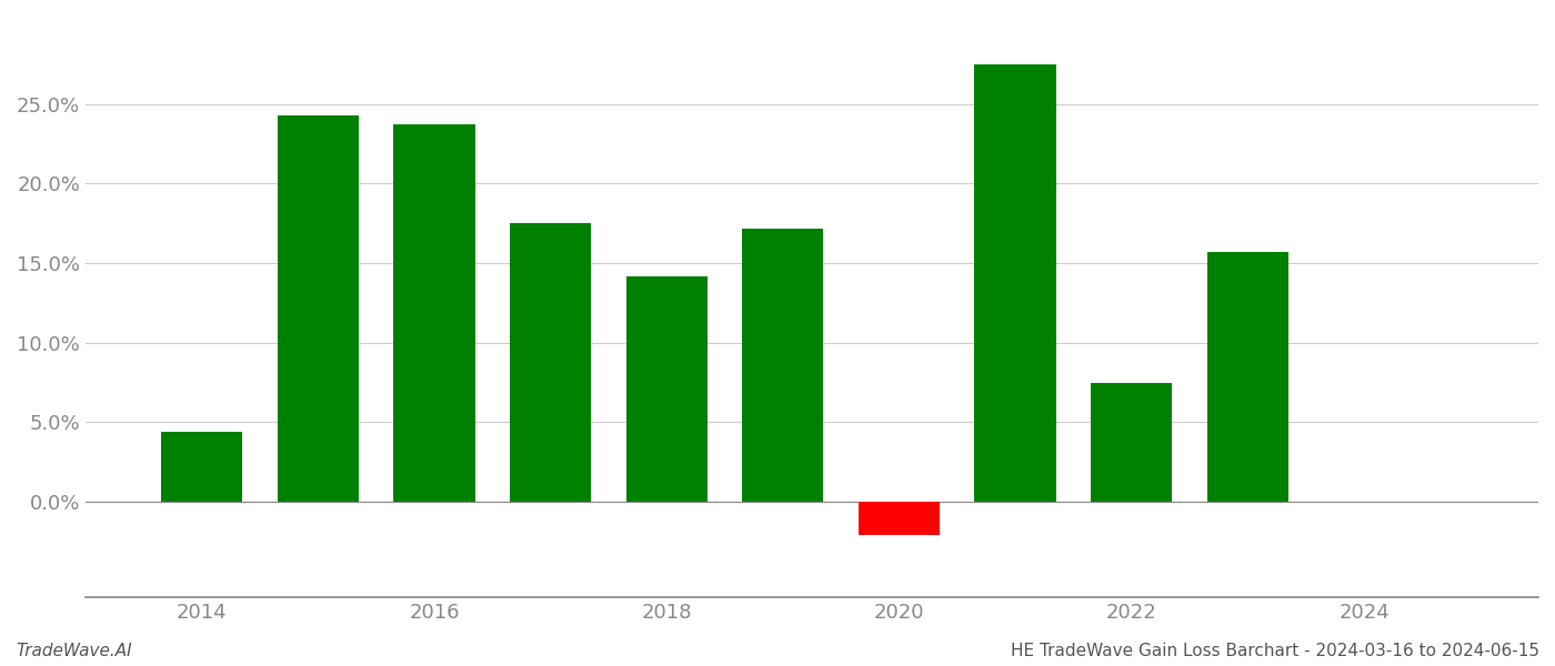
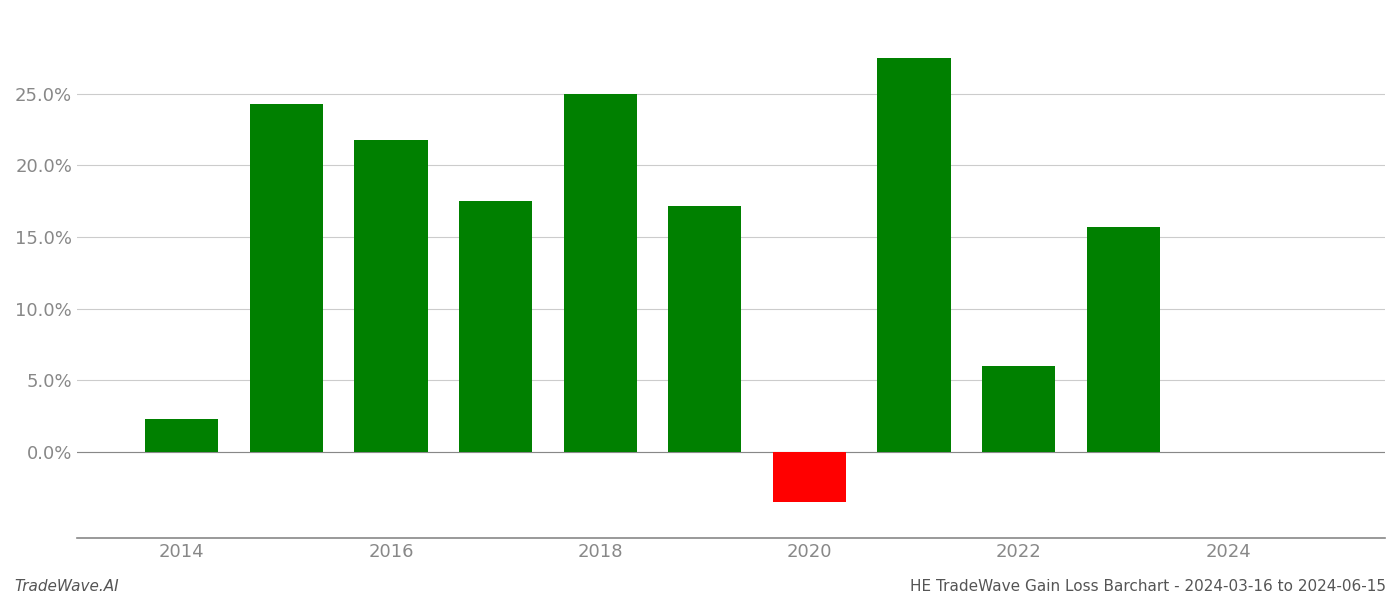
2014: 4.4% -> 2.3%
2016: 23.7% -> 21.8%
2018: 14.2% -> 25.0%
2020: -2.1% -> -3.5%
2022: 7.5% -> 6.0%
